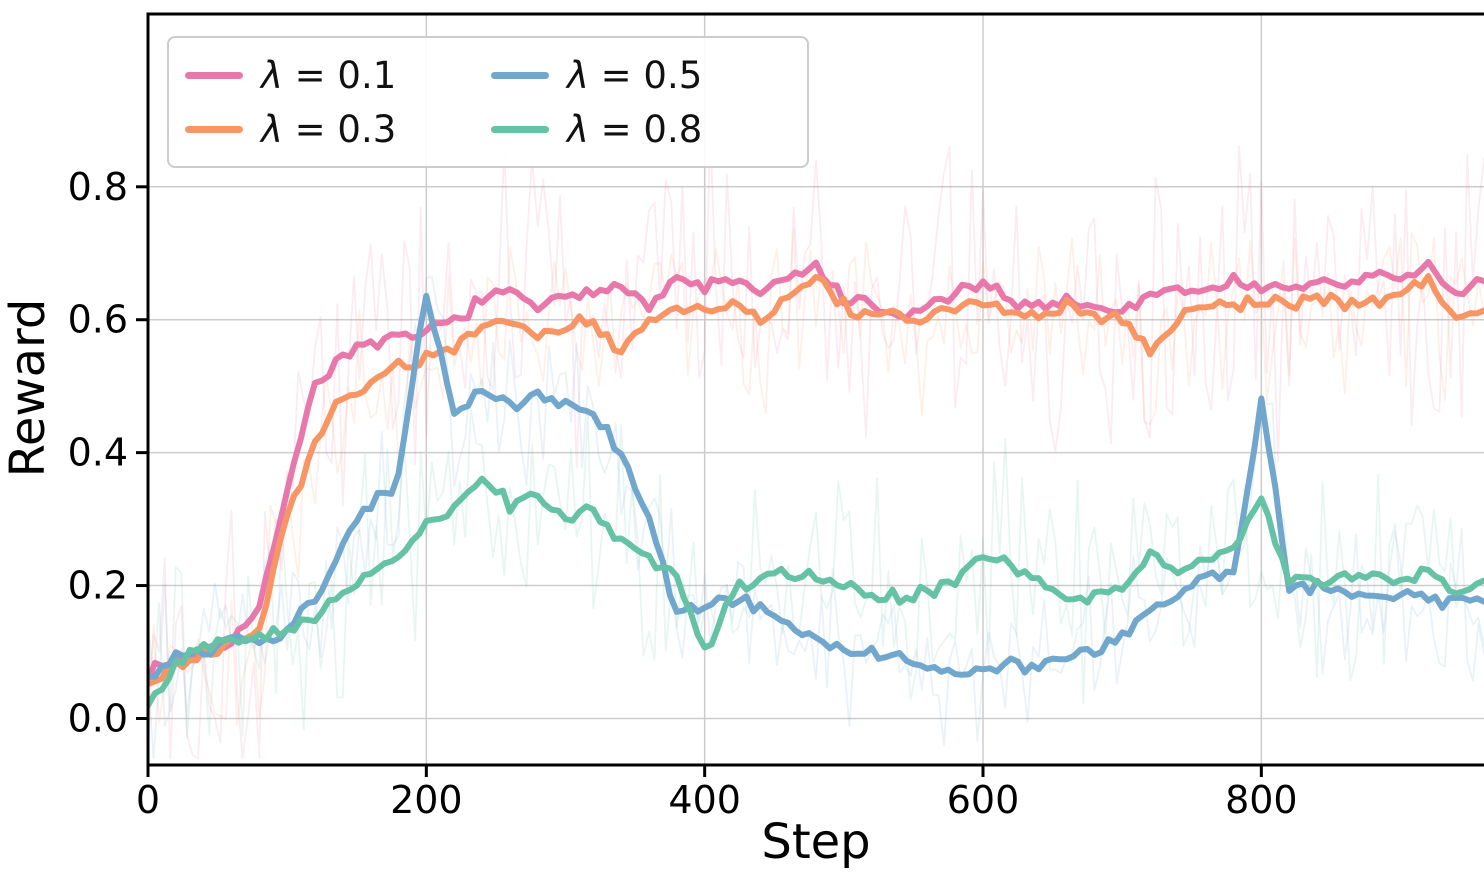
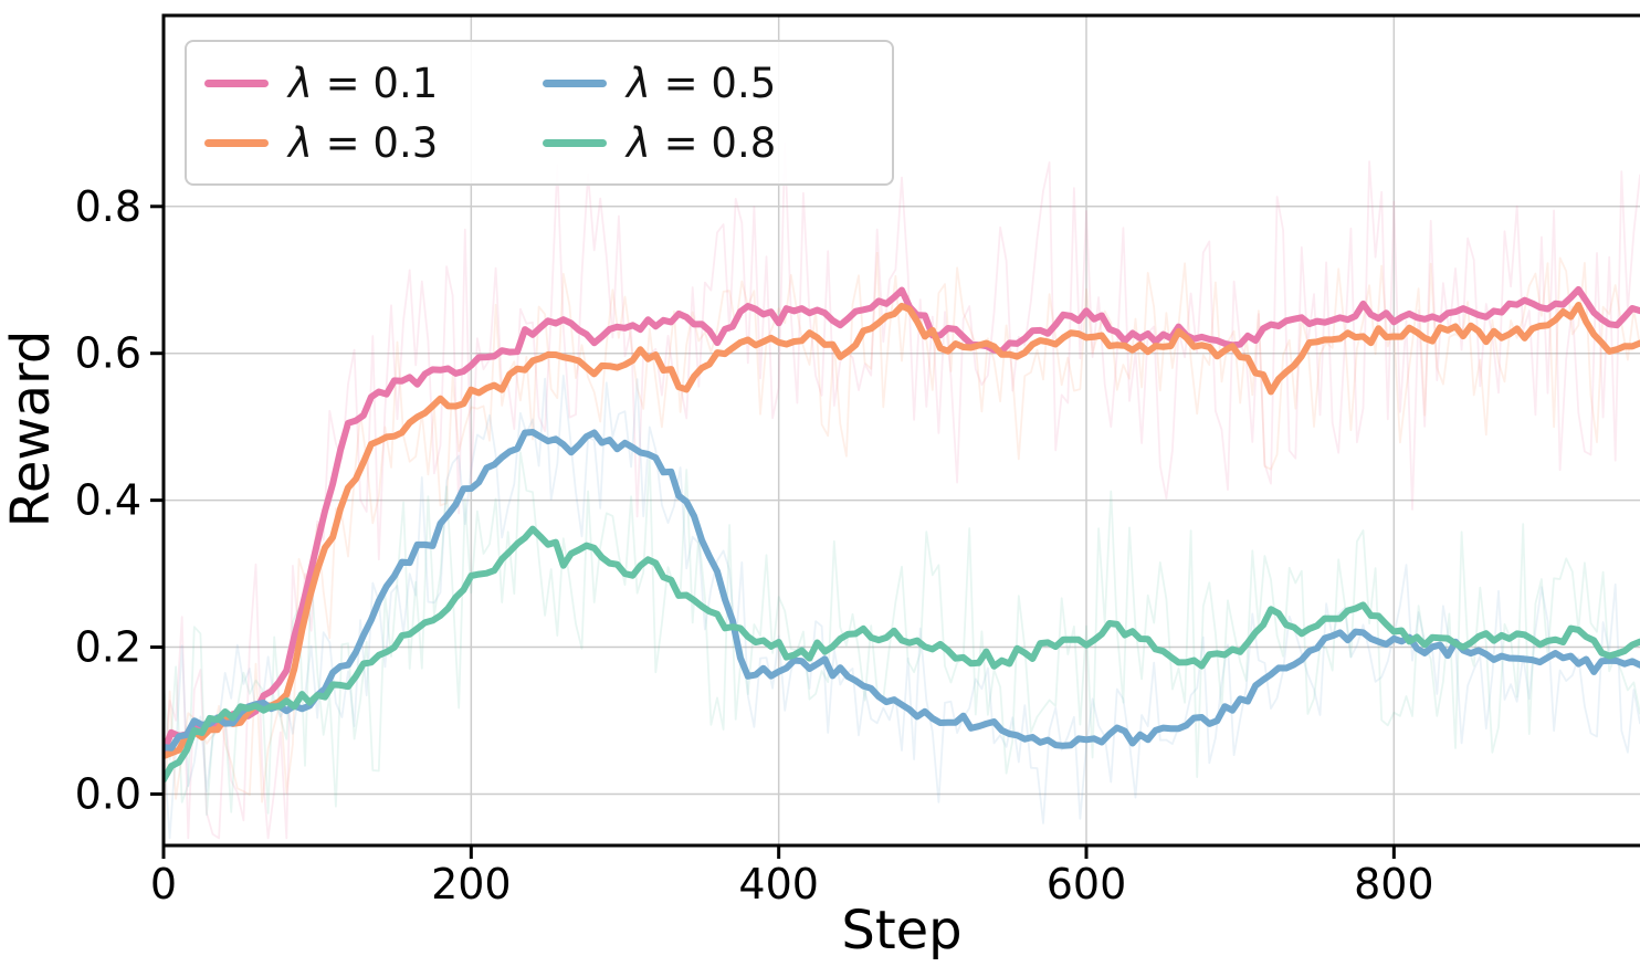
λ = 0.5/200: 0.64 -> 0.42
λ = 0.8/400: 0.10 -> 0.20
λ = 0.8/600: 0.25 -> 0.21
λ = 0.5/800: 0.48 -> 0.21
λ = 0.8/800: 0.33 -> 0.22
